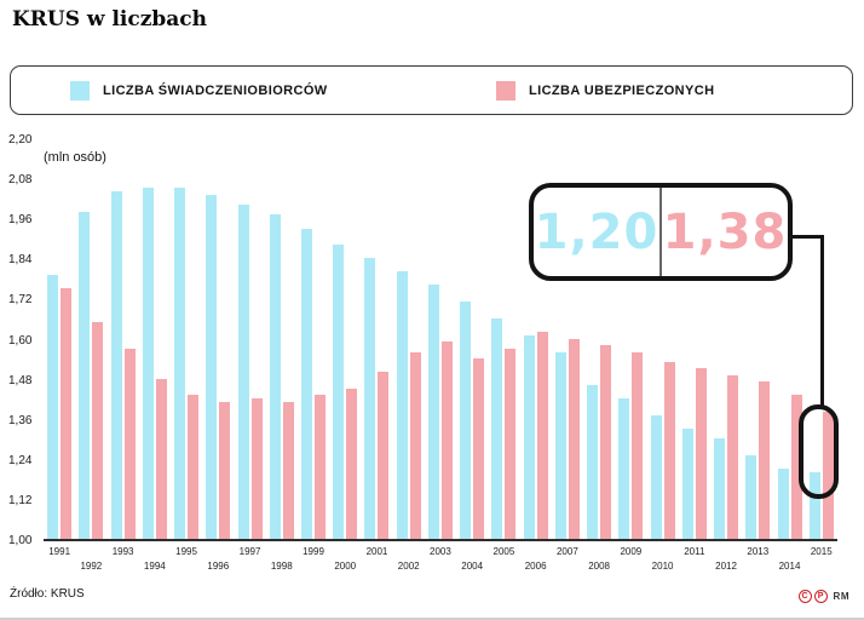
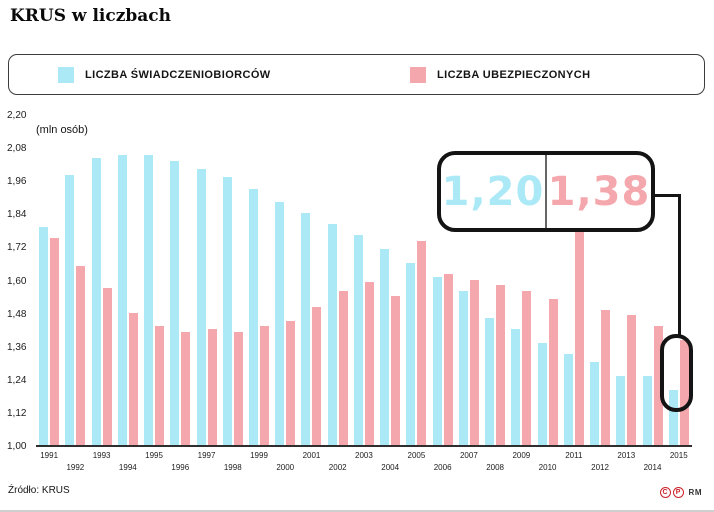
LICZBA UBEZPIECZONYCH/2005: 1,57 -> 1,74
LICZBA UBEZPIECZONYCH/2011: 1,51 -> 1,96
LICZBA ŚWIADCZENIOBIORCÓW/2014: 1,21 -> 1,25
